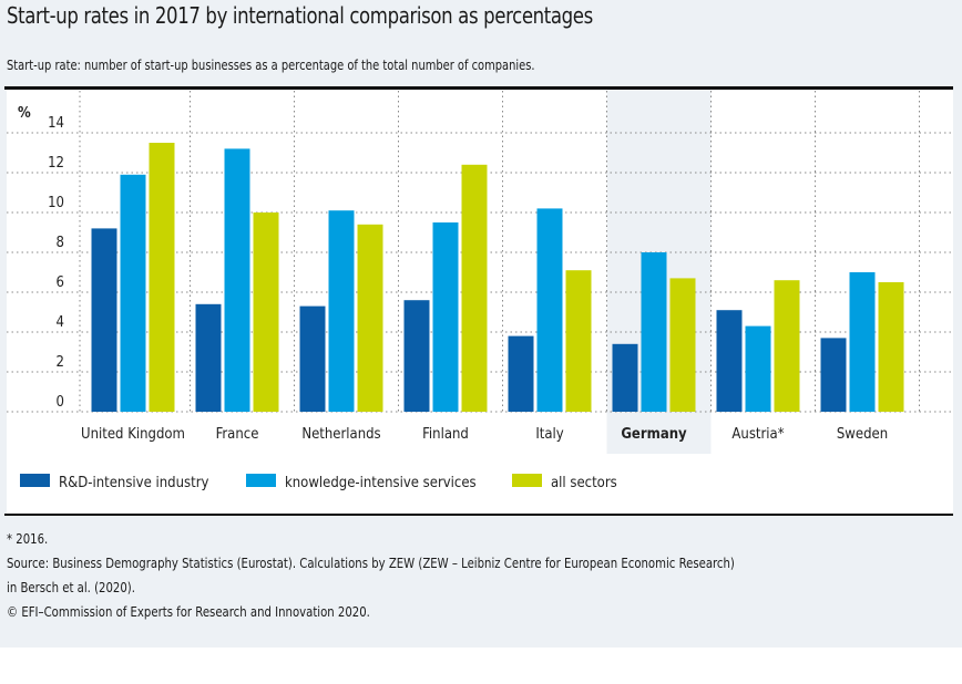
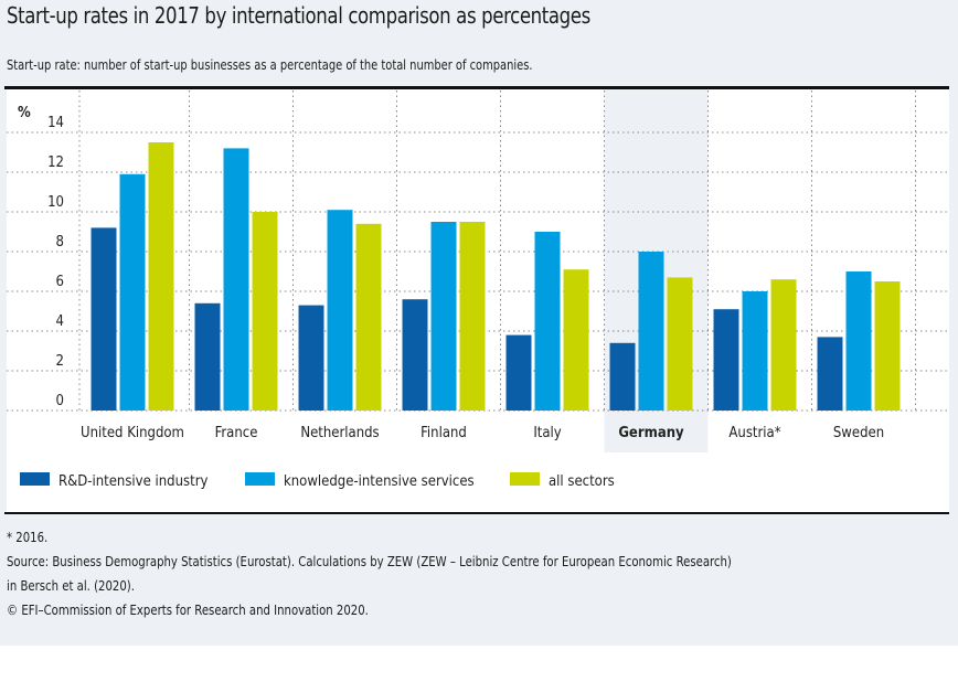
all sectors/Finland: 12.4 -> 9.5
knowledge-intensive services/Italy: 10.2 -> 9.0
knowledge-intensive services/Austria*: 4.3 -> 6.0
